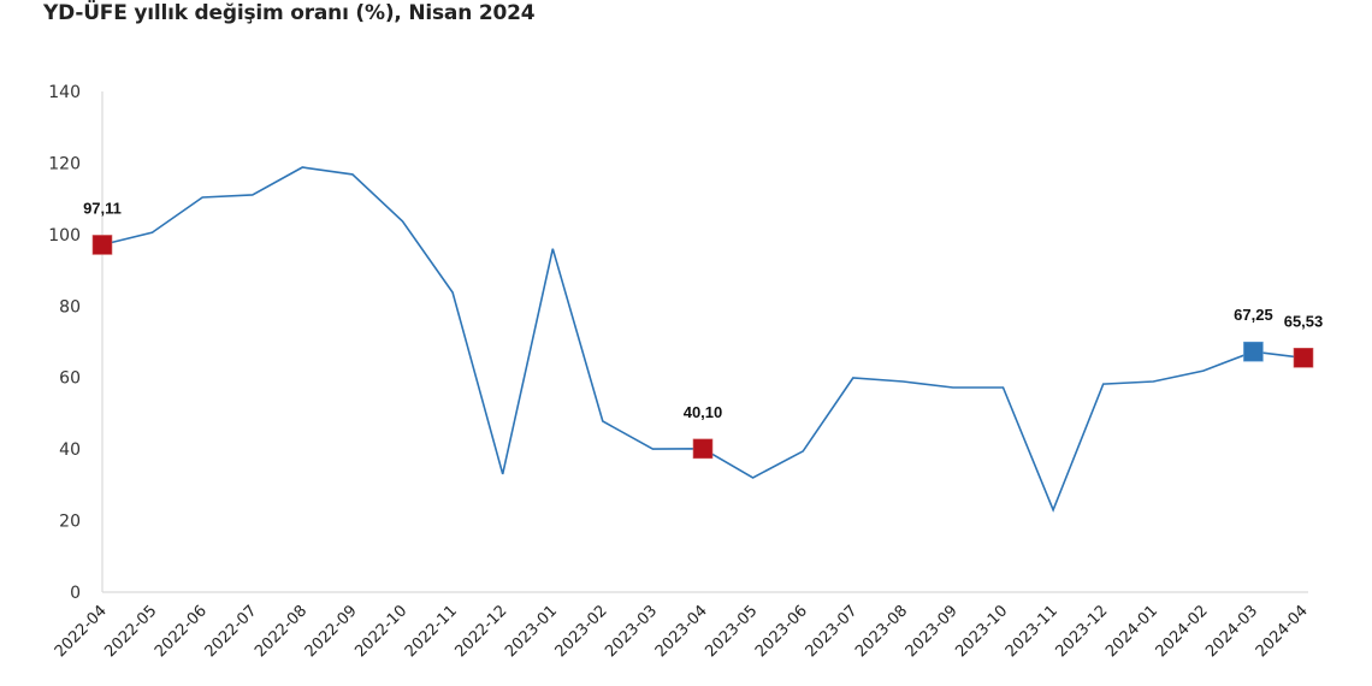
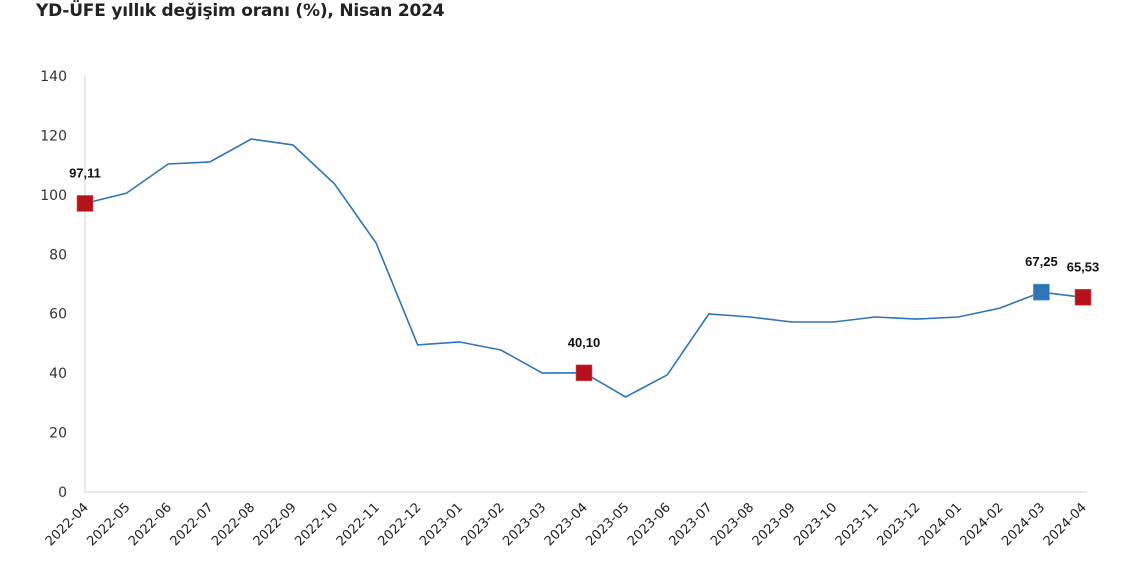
2022-12: 33 -> 50
2023-01: 96 -> 50
2023-11: 23 -> 59
